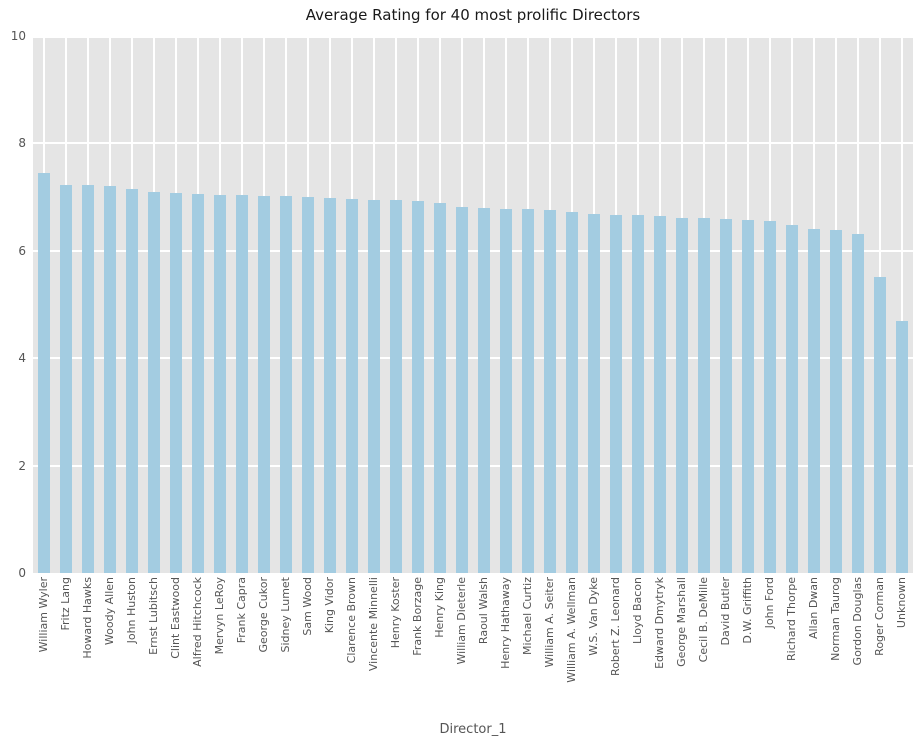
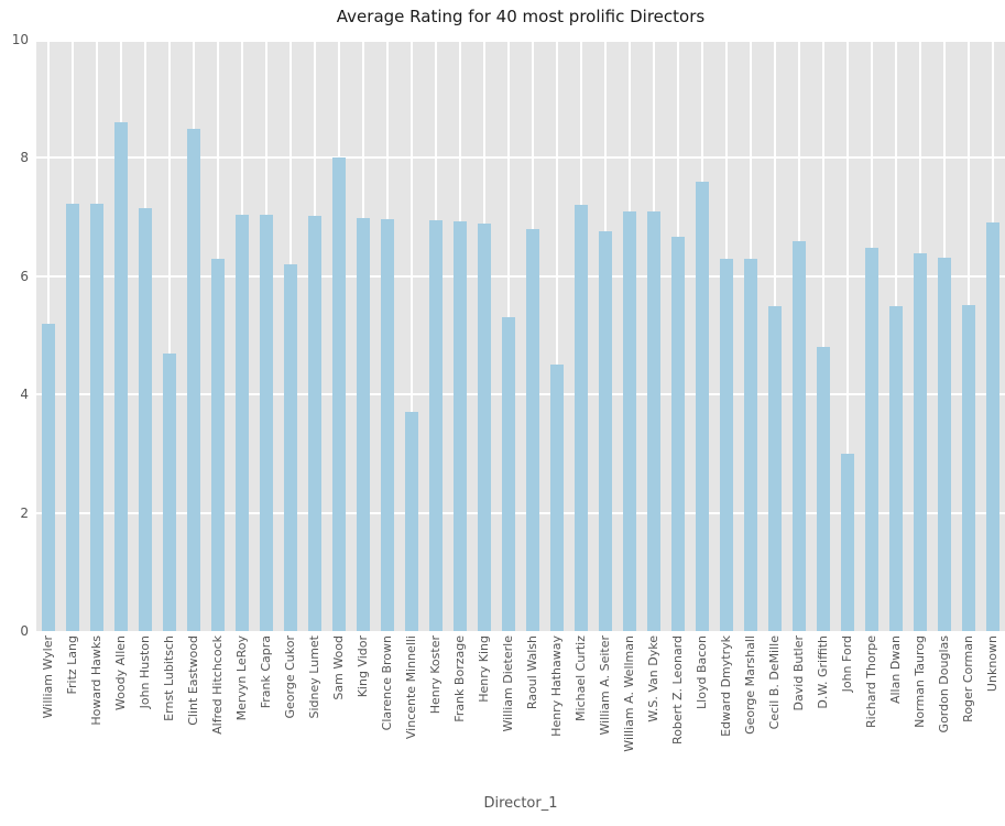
William Wyler: 7.5 -> 5.2
Woody Allen: 7.2 -> 8.6
Ernst Lubitsch: 7.1 -> 4.7
Clint Eastwood: 7.1 -> 8.5
Alfred Hitchcock: 7.0 -> 6.3
George Cukor: 7.0 -> 6.2
Sam Wood: 7.0 -> 8.0
Vincente Minnelli: 7.0 -> 3.7
William Dieterle: 6.8 -> 5.3
Henry Hathaway: 6.8 -> 4.5
Michael Curtiz: 6.8 -> 7.2
William A. Wellman: 6.7 -> 7.1
W.S. Van Dyke: 6.7 -> 7.1
Lloyd Bacon: 6.7 -> 7.6
Edward Dmytryk: 6.7 -> 6.3
George Marshall: 6.6 -> 6.3
Cecil B. DeMille: 6.6 -> 5.5
D.W. Griffith: 6.6 -> 4.8
John Ford: 6.5 -> 3.0
Allan Dwan: 6.4 -> 5.5
Unknown: 4.7 -> 6.9
